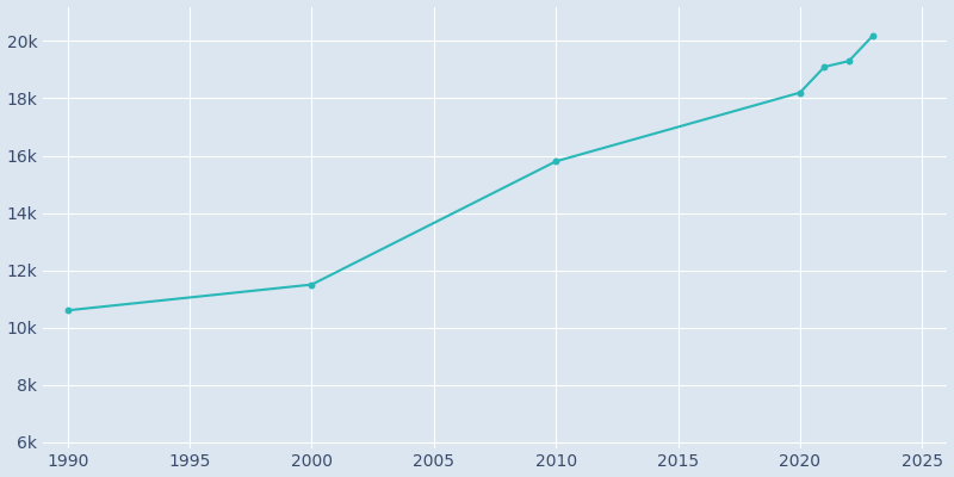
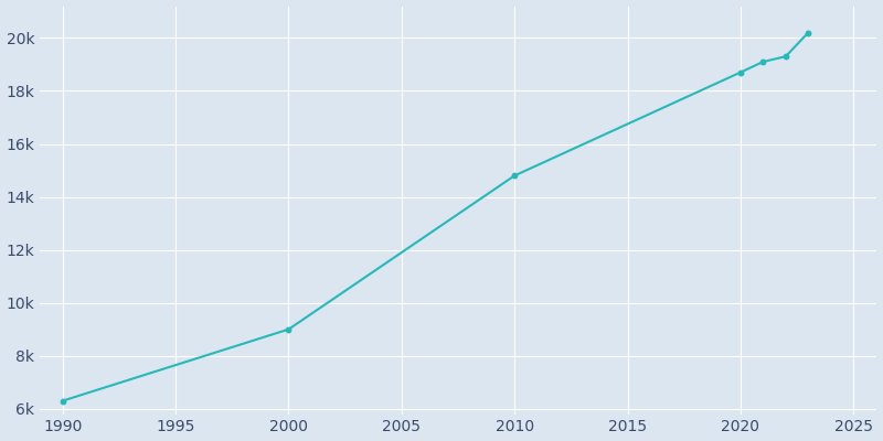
1990: 10.6k -> 6.3k
2000: 11.5k -> 9.0k
2010: 15.8k -> 14.8k
2020: 18.2k -> 18.7k
